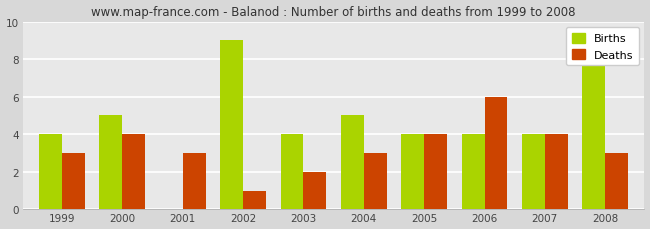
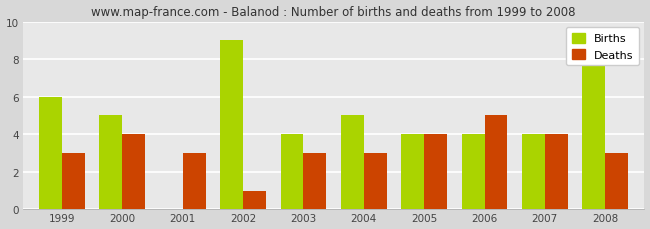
Births/1999: 4 -> 6
Deaths/2003: 2 -> 3
Deaths/2006: 6 -> 5
